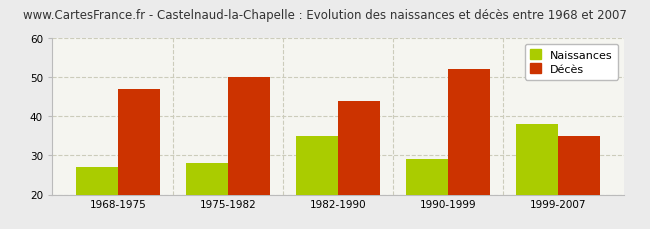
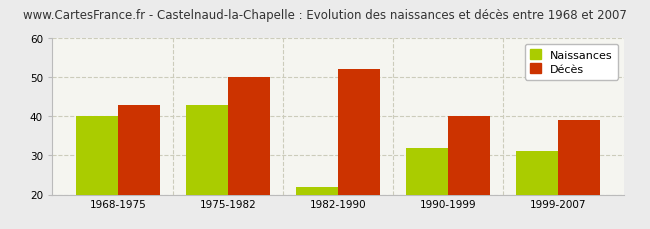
Naissances/1968-1975: 27 -> 40
Décès/1968-1975: 47 -> 43
Naissances/1975-1982: 28 -> 43
Naissances/1982-1990: 35 -> 22
Décès/1982-1990: 44 -> 52
Naissances/1990-1999: 29 -> 32
Décès/1990-1999: 52 -> 40
Naissances/1999-2007: 38 -> 31
Décès/1999-2007: 35 -> 39
